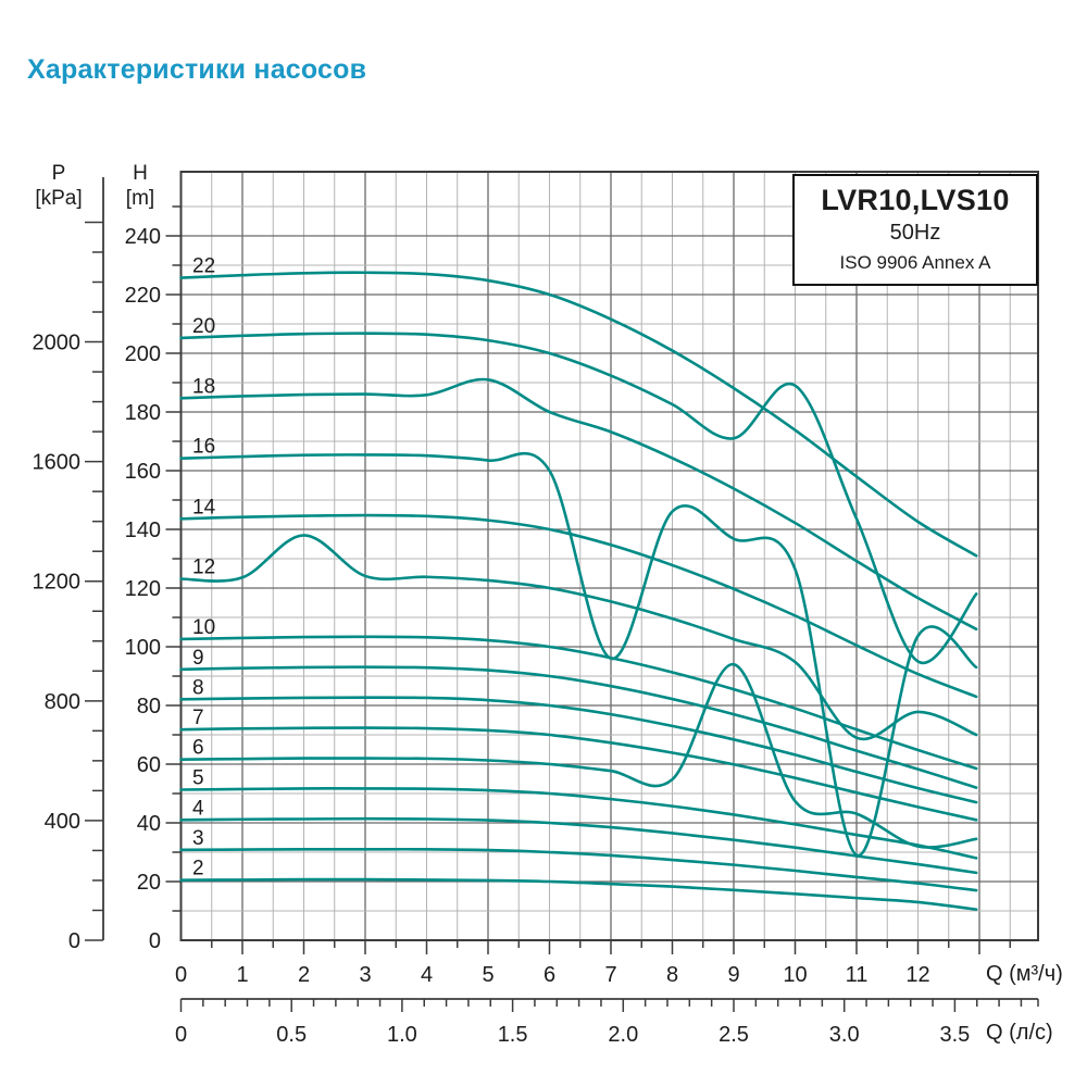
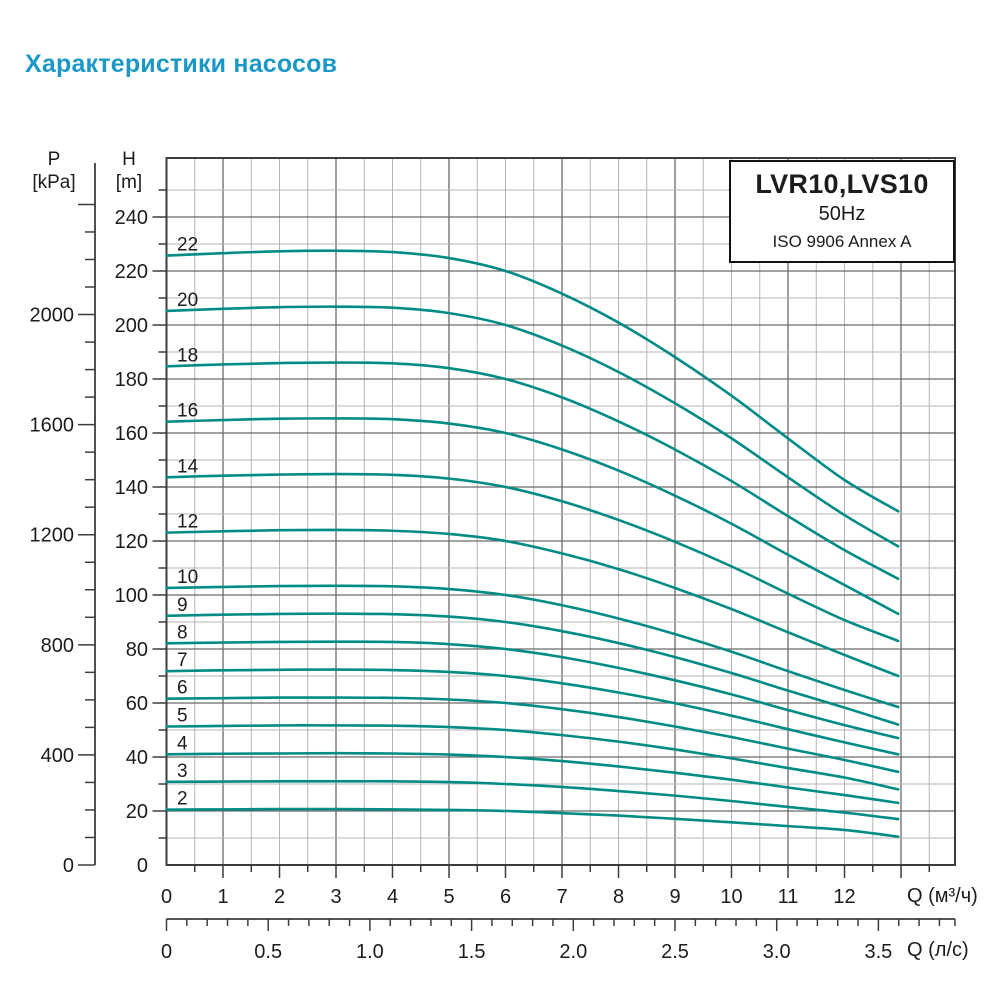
12/2: 138 -> 124
18/5: 191 -> 184
16/7: 96 -> 154
6/9: 94 -> 51
20/10: 189 -> 158
16/11: 29 -> 115
12/11: 69 -> 86
20/12: 95 -> 130
6/12: 32 -> 39
